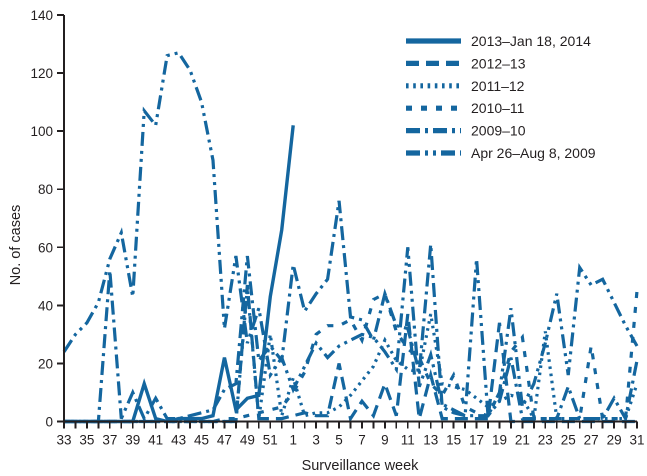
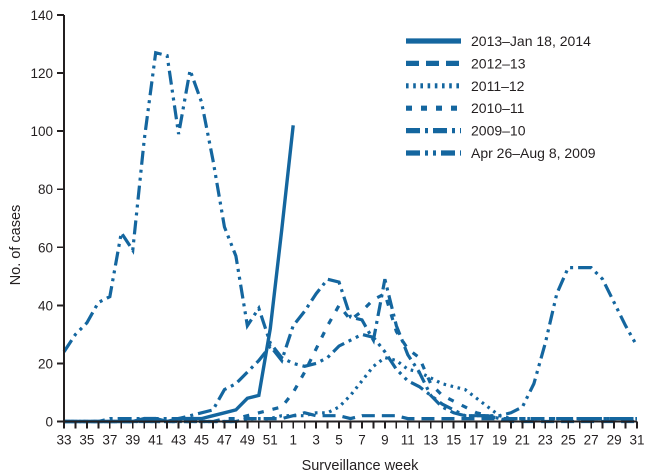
2009–10/37: 52 -> 1
Apr 26–Aug 8, 2009/37: 56 -> 43
2009–10/39: 10 -> 1
Apr 26–Aug 8, 2009/39: 43 -> 59
2013–Jan 18, 2014/40: 13 -> 1
Apr 26–Aug 8, 2009/40: 107 -> 97
2009–10/41: 8 -> 1
Apr 26–Aug 8, 2009/41: 102 -> 127
Apr 26–Aug 8, 2009/43: 127 -> 99
2013–Jan 18, 2014/47: 22 -> 3
Apr 26–Aug 8, 2009/47: 32 -> 67
2012–13/49: 47 -> 1
2011–12/49: 46 -> 1
2009–10/49: 57 -> 17
Apr 26–Aug 8, 2009/49: 27 -> 33
2013–Jan 18, 2014/51: 43 -> 32
2011–12/51: 30 -> 1
Apr 26–Aug 8, 2009/51: 16 -> 27
2011–12/1: 15 -> 2
2009–10/1: 54 -> 33
Apr 26–Aug 8, 2009/1: 11 -> 20
2010–11/3: 30 -> 25
Apr 26–Aug 8, 2009/3: 27 -> 20
2012–13/5: 20 -> 2
2010–11/5: 33 -> 40
2009–10/5: 76 -> 48
2012–13/7: 7 -> 2
2010–11/7: 28 -> 38
2012–13/9: 13 -> 2
2011–12/9: 28 -> 22
2009–10/9: 44 -> 49
2012–13/11: 37 -> 1
2009–10/11: 32 -> 23
Apr 26–Aug 8, 2009/11: 60 -> 14
2012–13/13: 16 -> 1
2011–12/13: 37 -> 15
2009–10/13: 61 -> 9
Apr 26–Aug 8, 2009/13: 23 -> 9
2010–11/15: 16 -> 7
Apr 26–Aug 8, 2009/17: 56 -> 2
2012–13/19: 34 -> 1
2011–12/19: 7 -> 2
2010–11/19: 10 -> 1
2009–10/19: 7 -> 1
Apr 26–Aug 8, 2009/19: 10 -> 2
2011–12/20: 9 -> 1
2010–11/20: 24 -> 1
2009–10/20: 22 -> 1
Apr 26–Aug 8, 2009/20: 39 -> 3
2011–12/21: 8 -> 1
2010–11/21: 29 -> 1
2011–12/23: 31 -> 1
2009–10/25: 12 -> 1
Apr 26–Aug 8, 2009/25: 16 -> 53
2010–11/27: 26 -> 1
Apr 26–Aug 8, 2009/27: 47 -> 53
2009–10/29: 8 -> 1
2011–12/31: 13 -> 1
2010–11/31: 45 -> 1
2009–10/31: 21 -> 1
